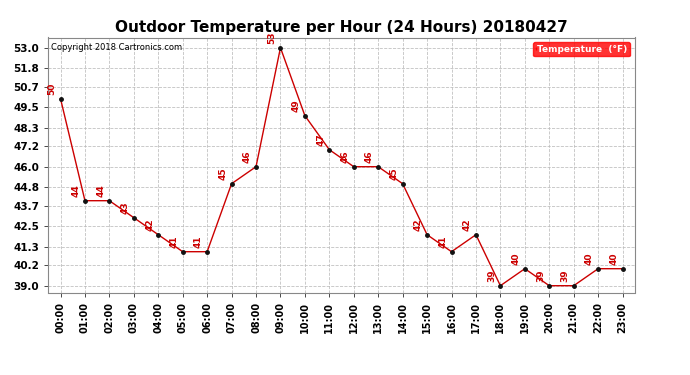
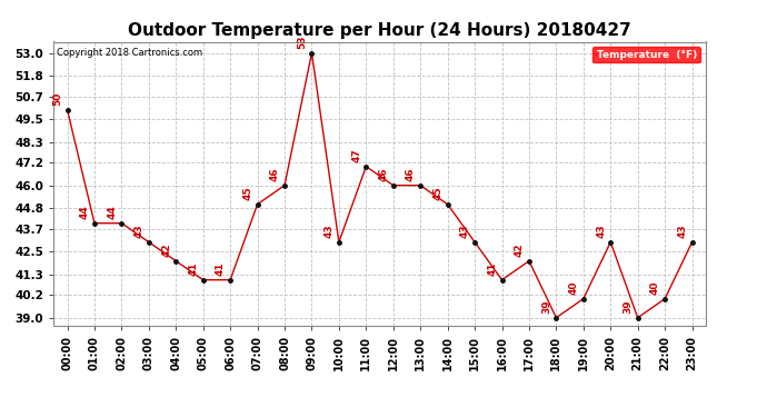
10:00: 49 -> 43
15:00: 42 -> 43
20:00: 39 -> 43
23:00: 40 -> 43
